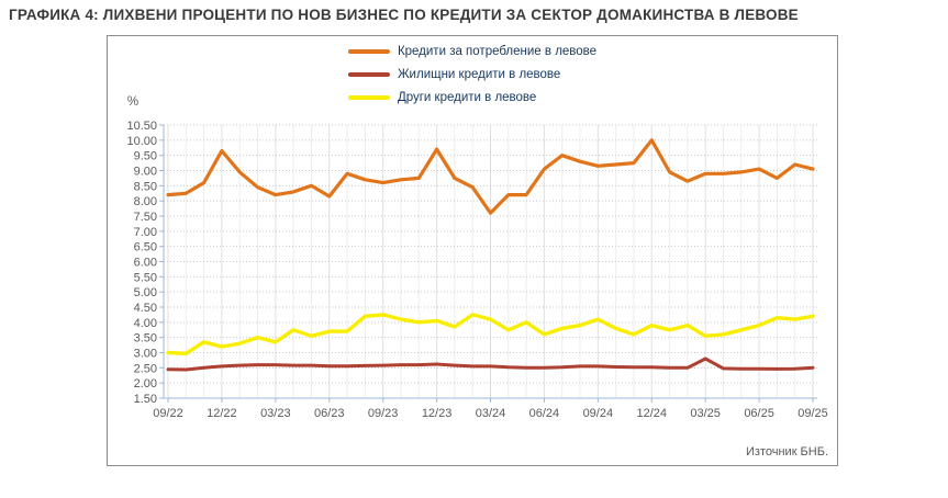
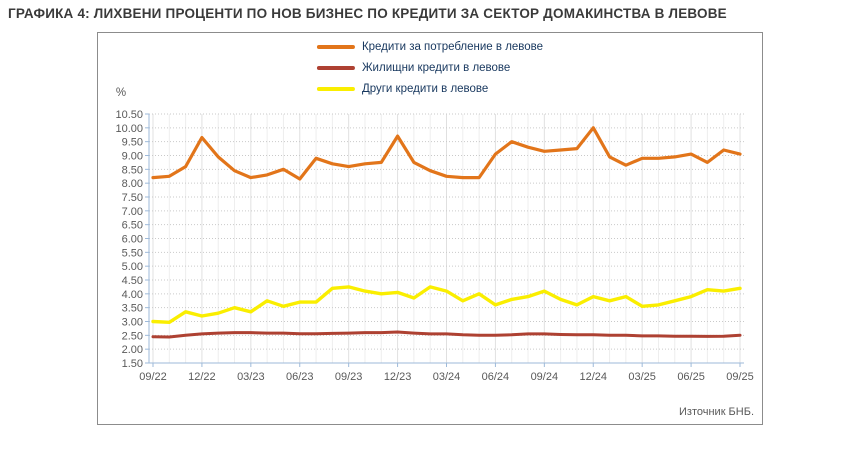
Кредити за потребление в левове/03/24: 7.6 -> 8.2
Жилищни кредити в левове/03/25: 2.8 -> 2.5
